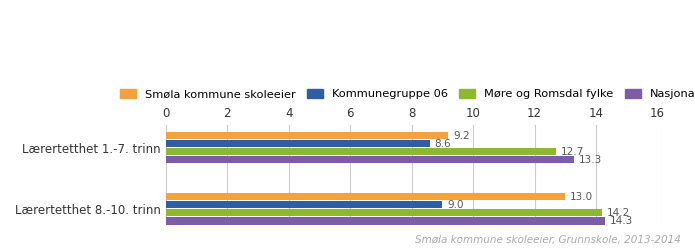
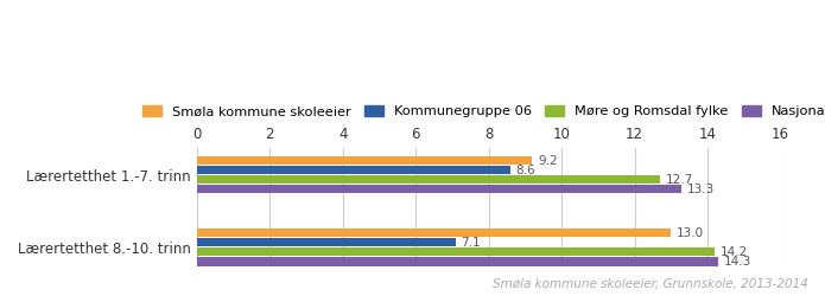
Kommunegruppe 06/Lærertetthet 8.-10. trinn: 9.0 -> 7.1
